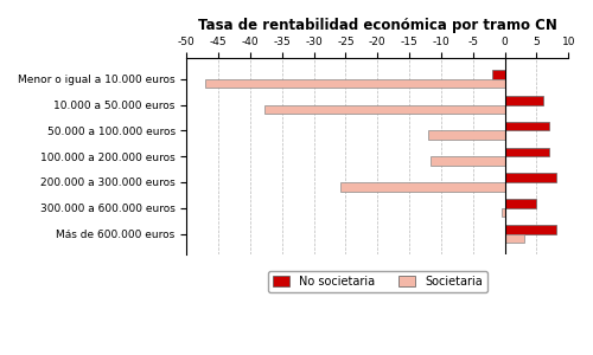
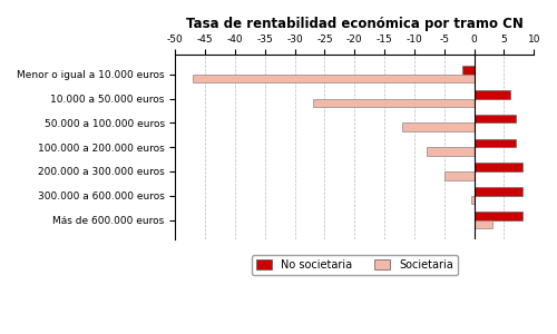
Societaria/10.000 a 50.000 euros: -37.8 -> -27.0
Societaria/100.000 a 200.000 euros: -11.6 -> -8.0
Societaria/200.000 a 300.000 euros: -25.8 -> -5.0
No societaria/300.000 a 600.000 euros: 5 -> 8
